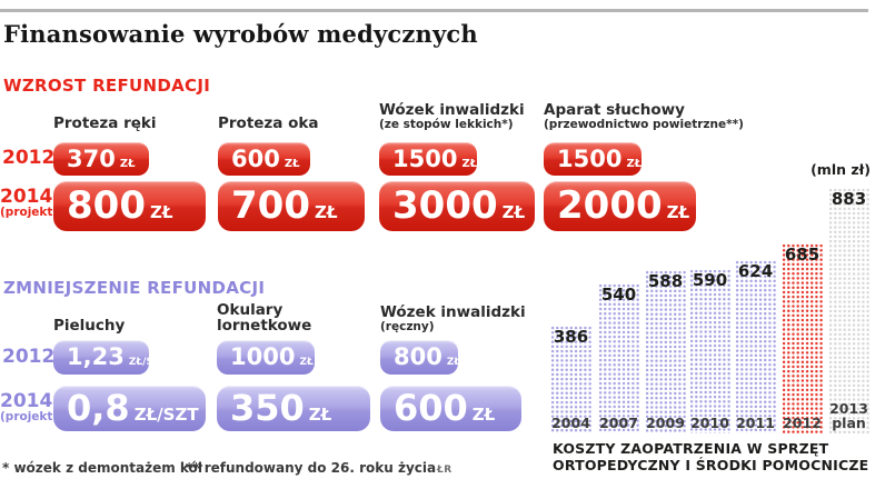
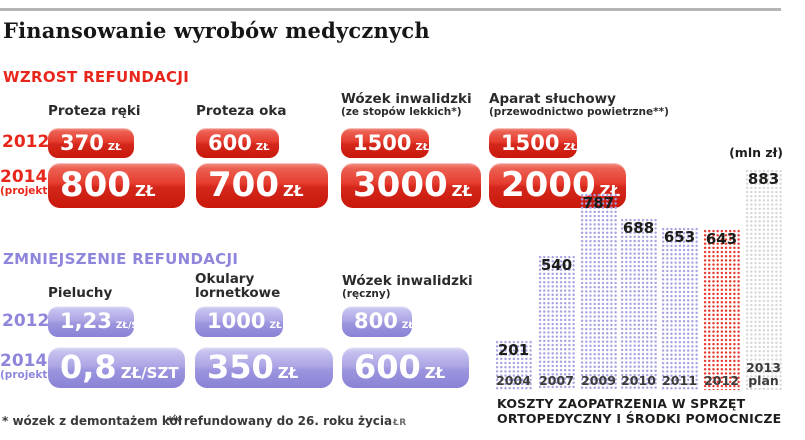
2004: 386 -> 201
2009: 588 -> 787
2010: 590 -> 688
2011: 624 -> 653
2012: 685 -> 643
